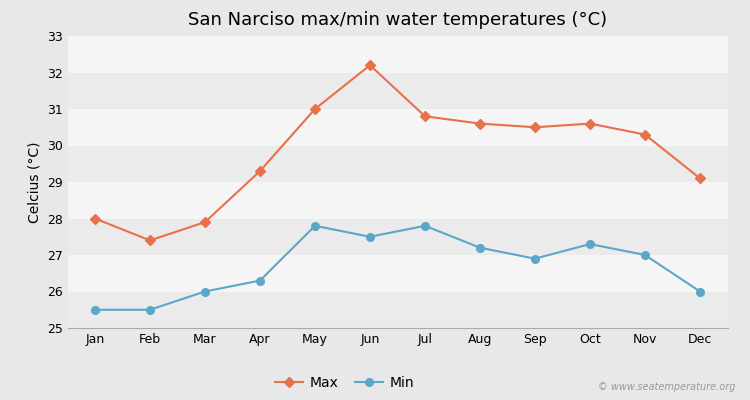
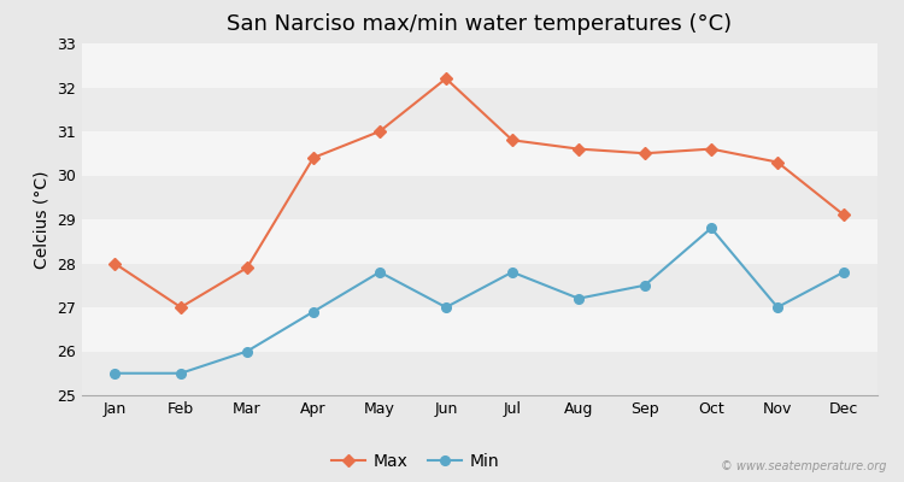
Max/Feb: 27.4 -> 27.0
Max/Apr: 29.3 -> 30.4
Min/Apr: 26.3 -> 26.9
Min/Jun: 27.5 -> 27.0
Min/Sep: 26.9 -> 27.5
Min/Oct: 27.3 -> 28.8
Min/Dec: 26.0 -> 27.8
